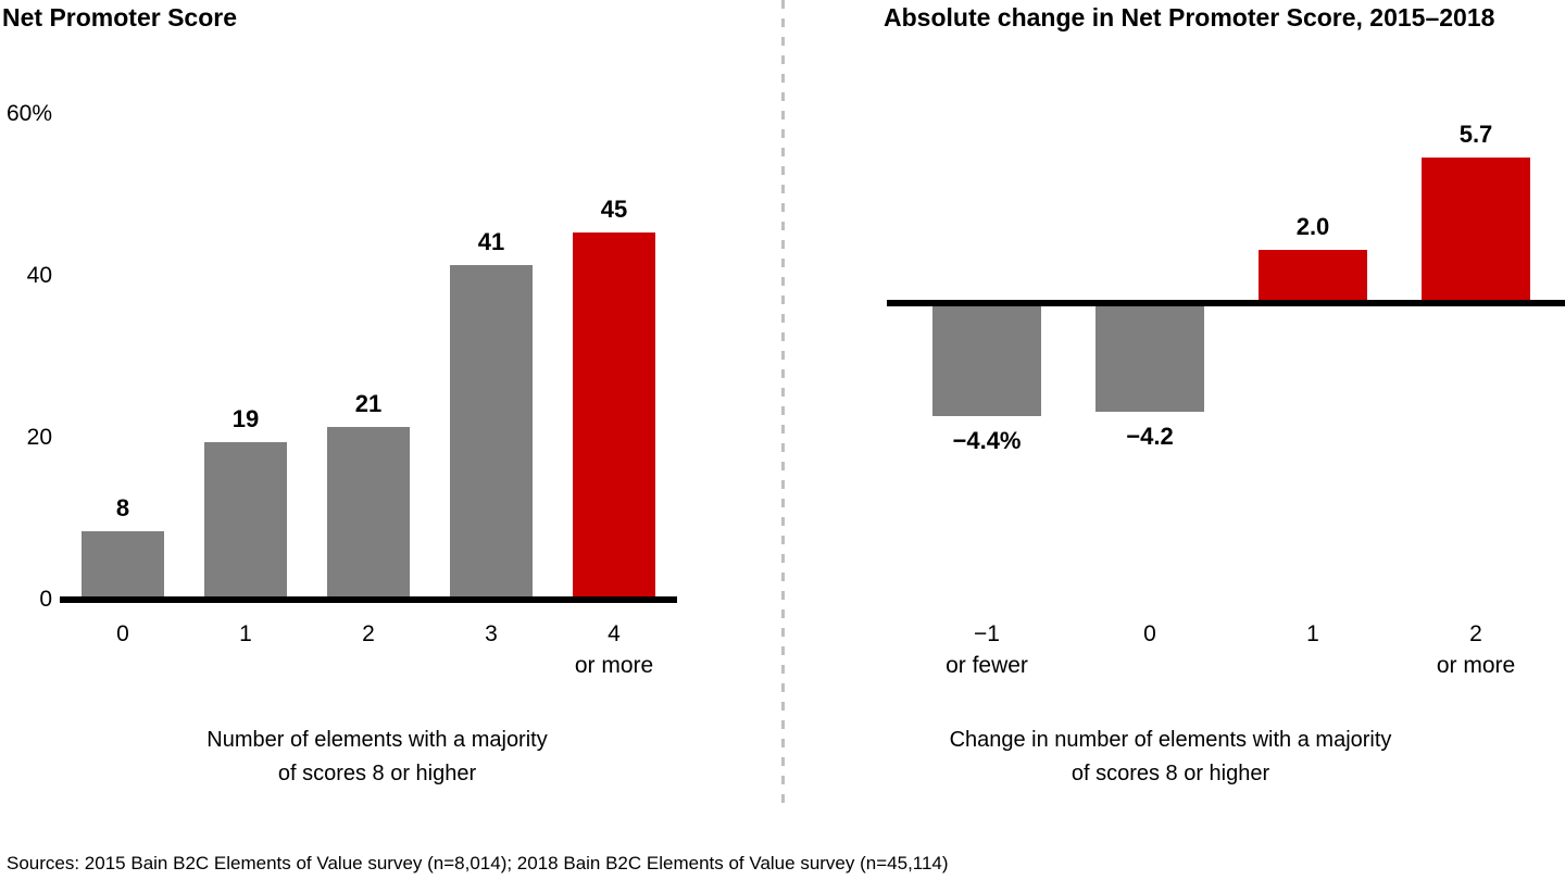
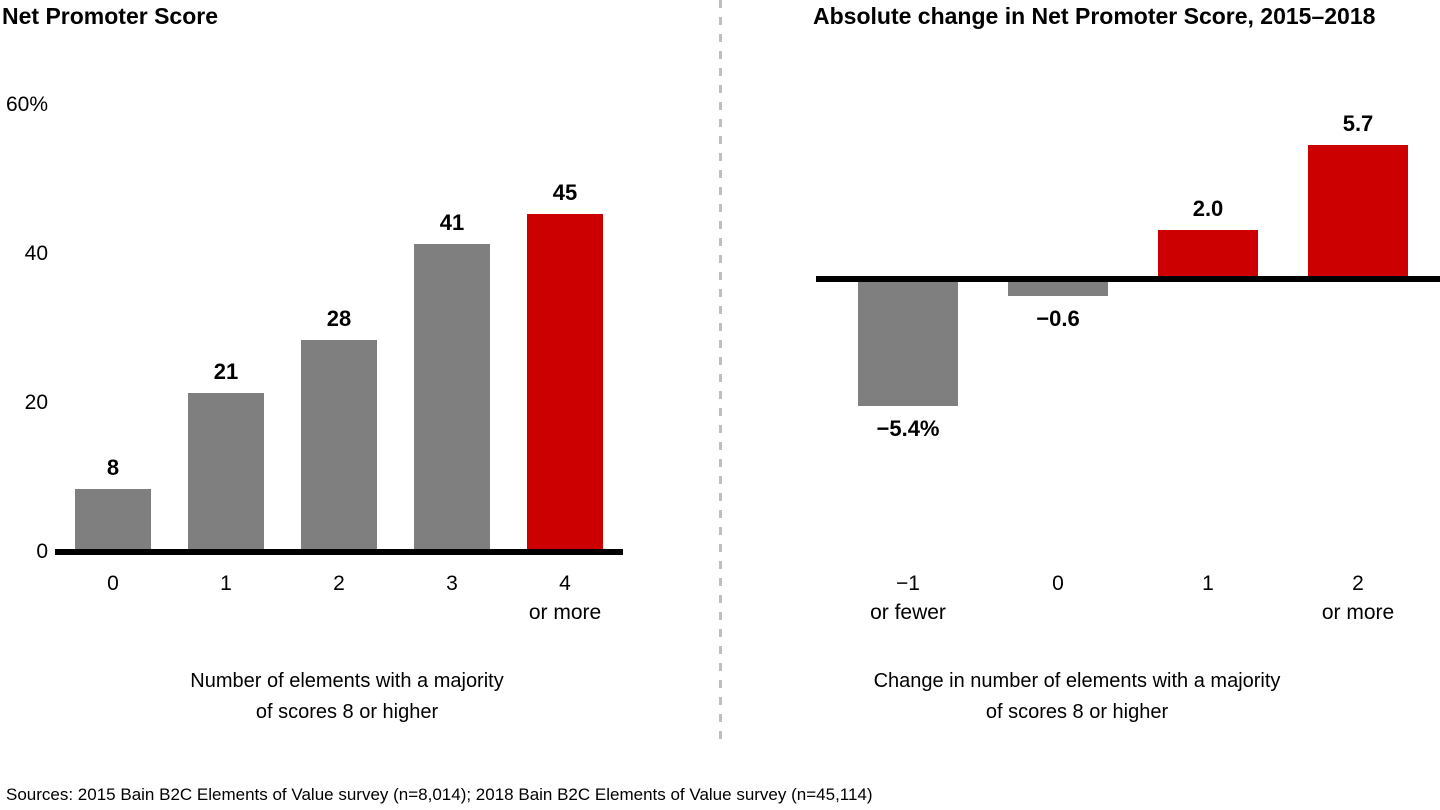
Net Promoter Score/1: 19 -> 21
Net Promoter Score/2: 21 -> 28
Absolute change in Net Promoter Score, 2015–2018/−1 or fewer: −4.4% -> −5.4%
Absolute change in Net Promoter Score, 2015–2018/0: −4.2 -> −0.6
